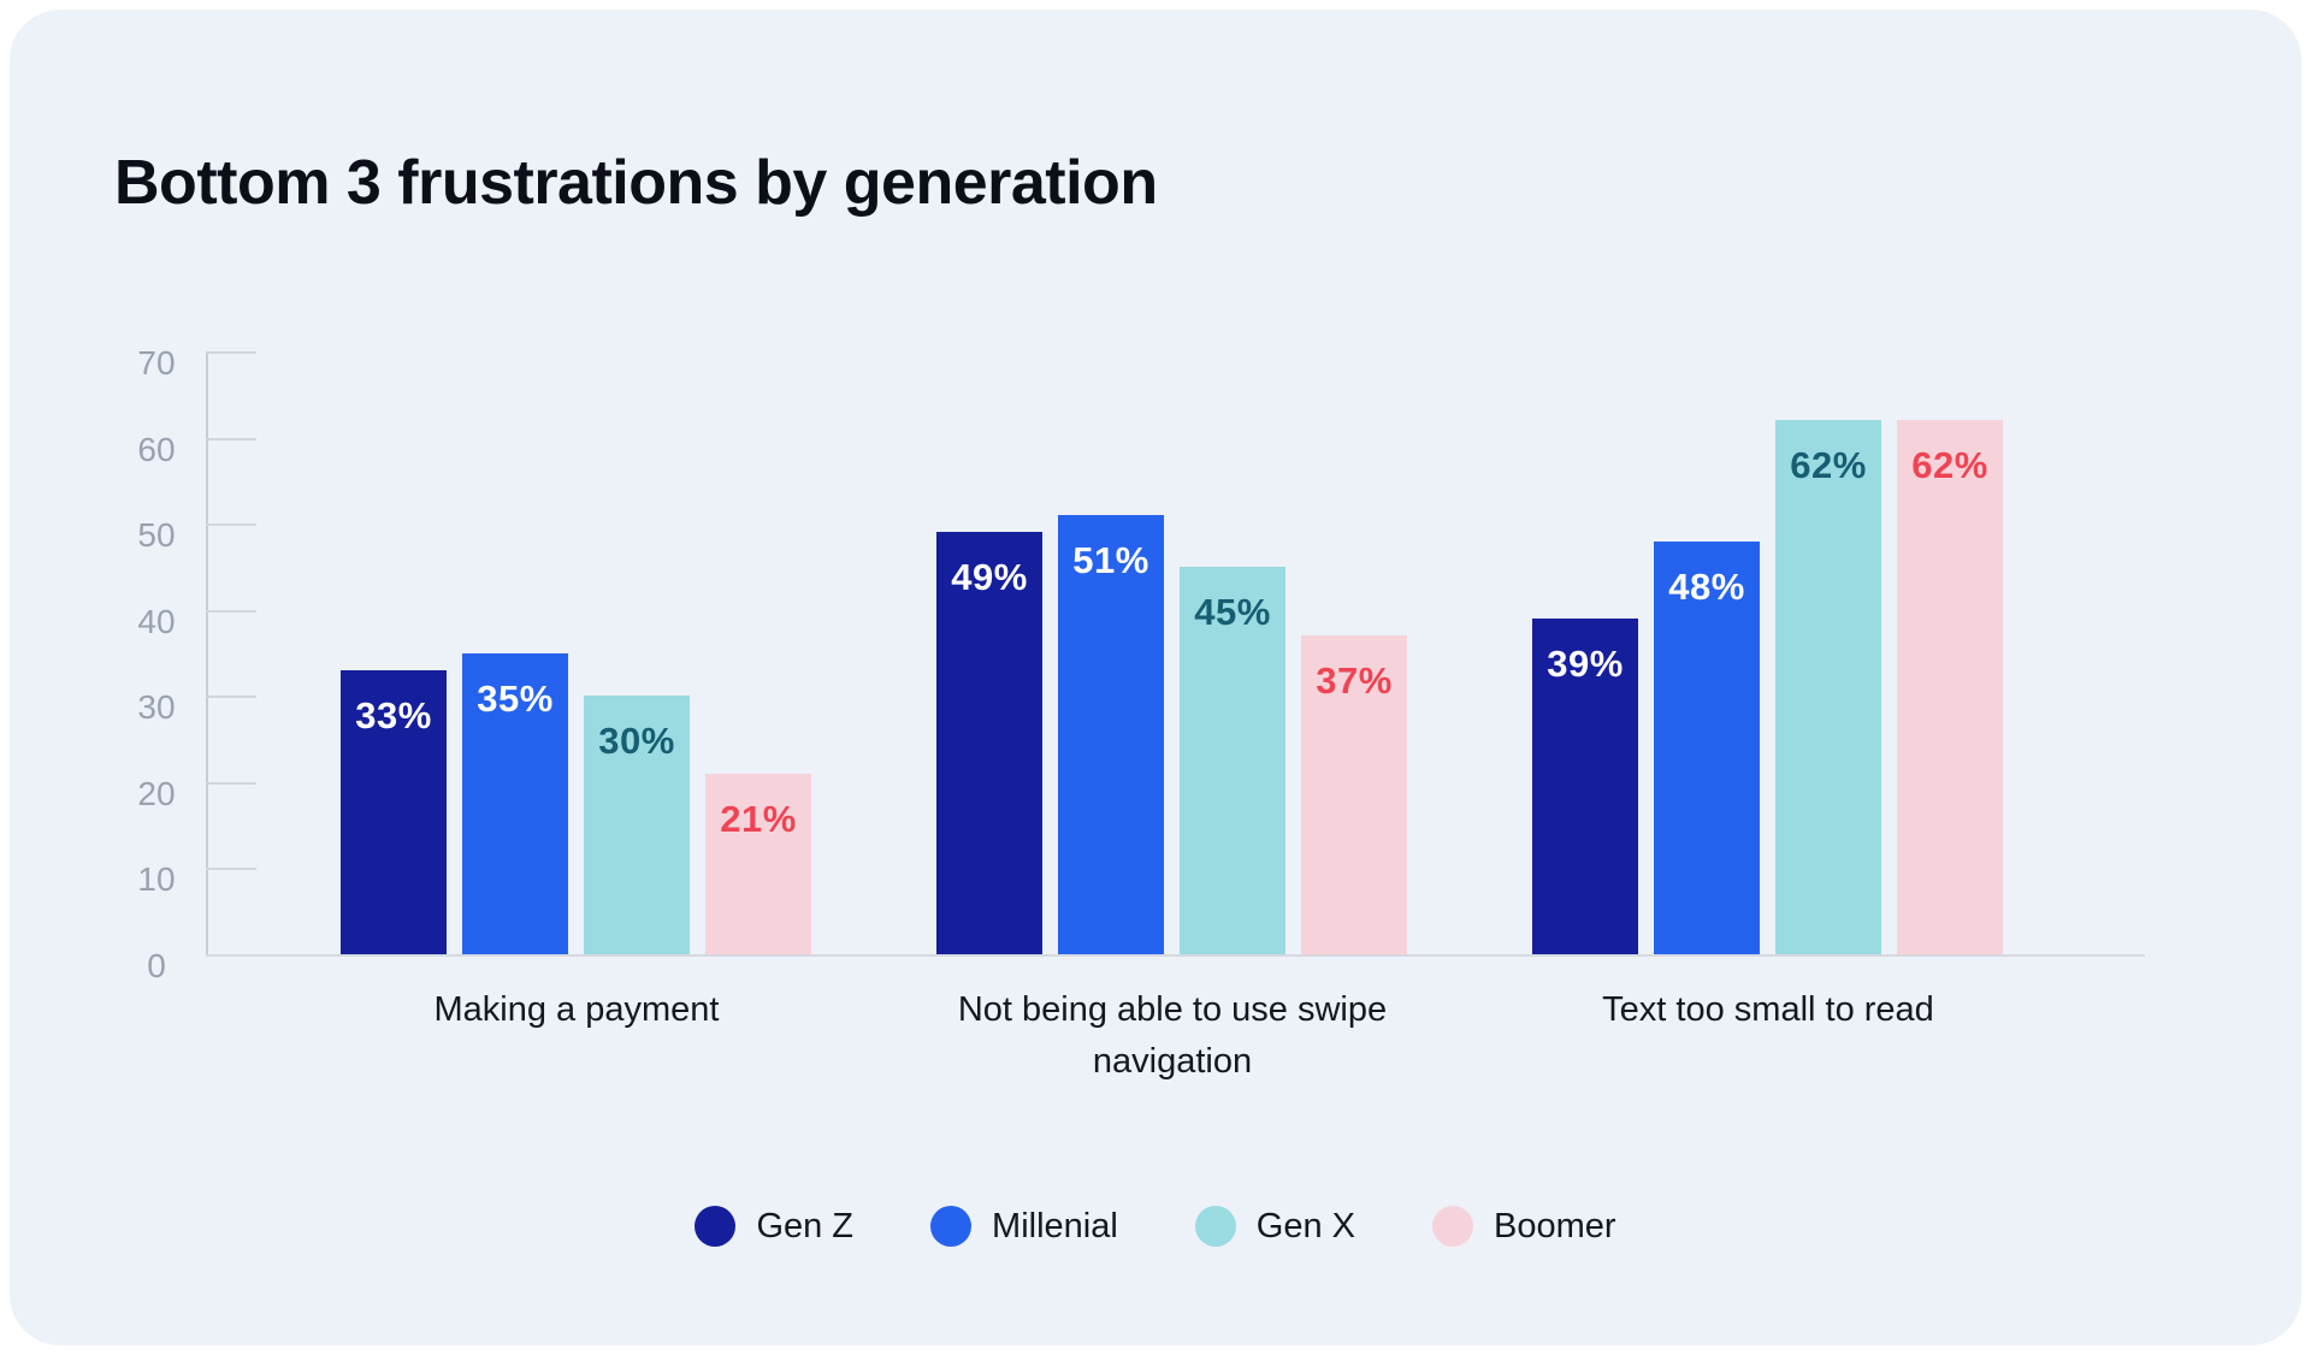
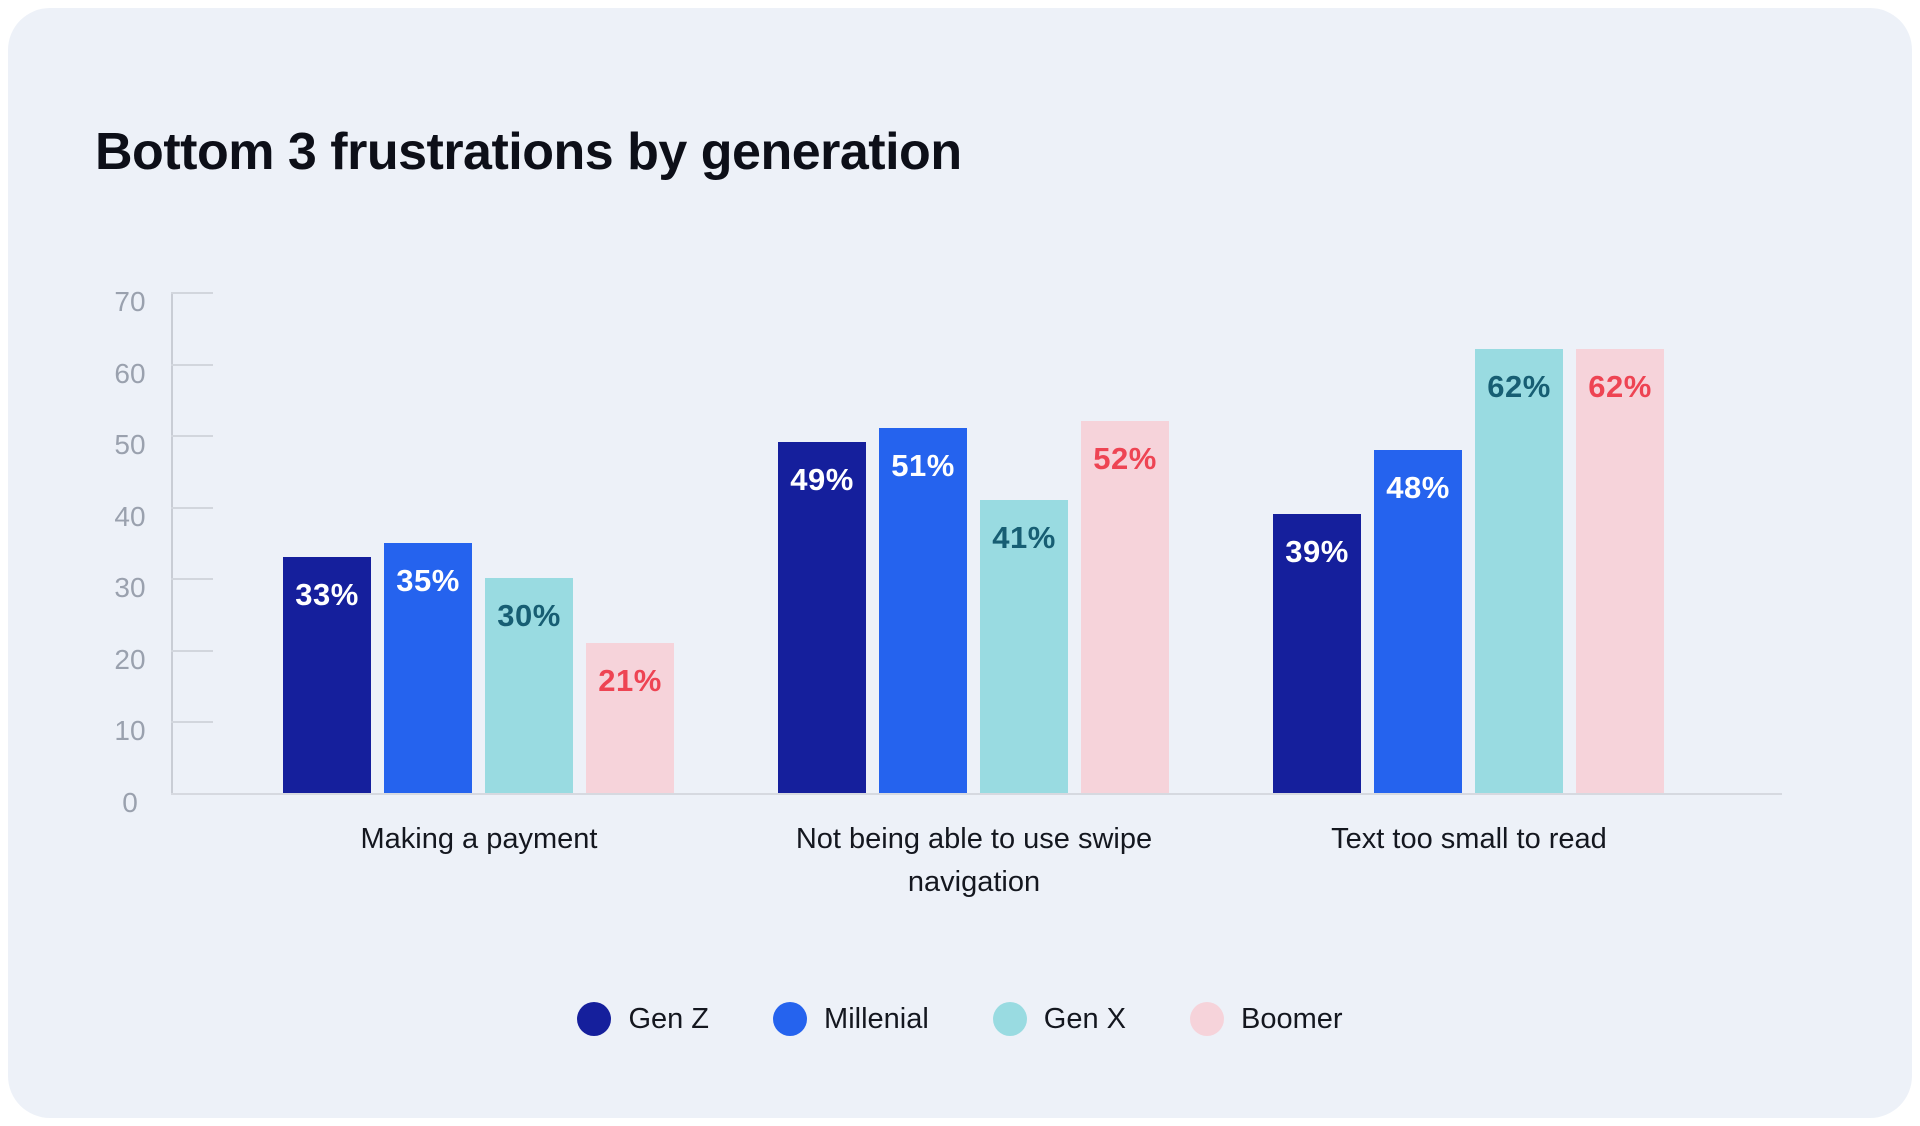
Gen X/Not being able to use swipe navigation: 45% -> 41%
Boomer/Not being able to use swipe navigation: 37% -> 52%
